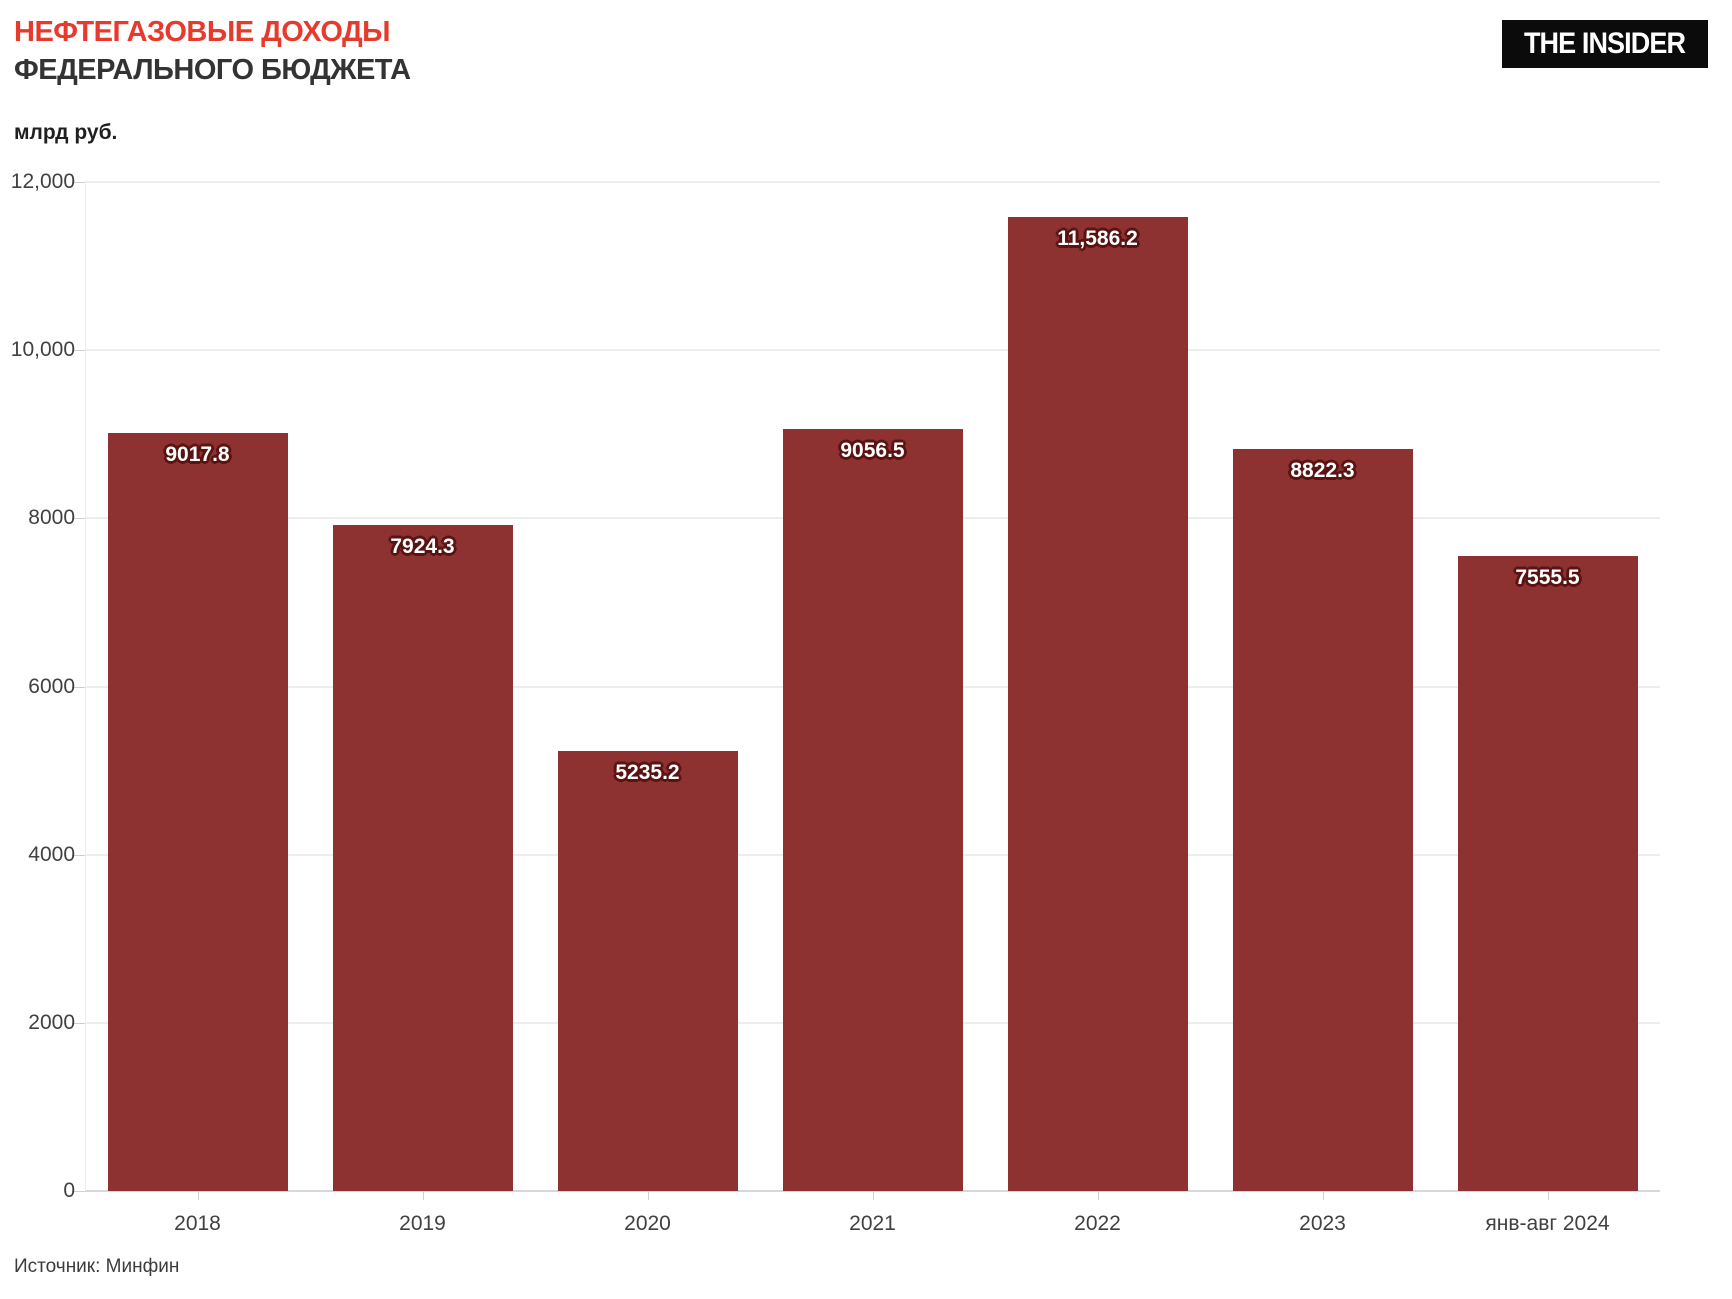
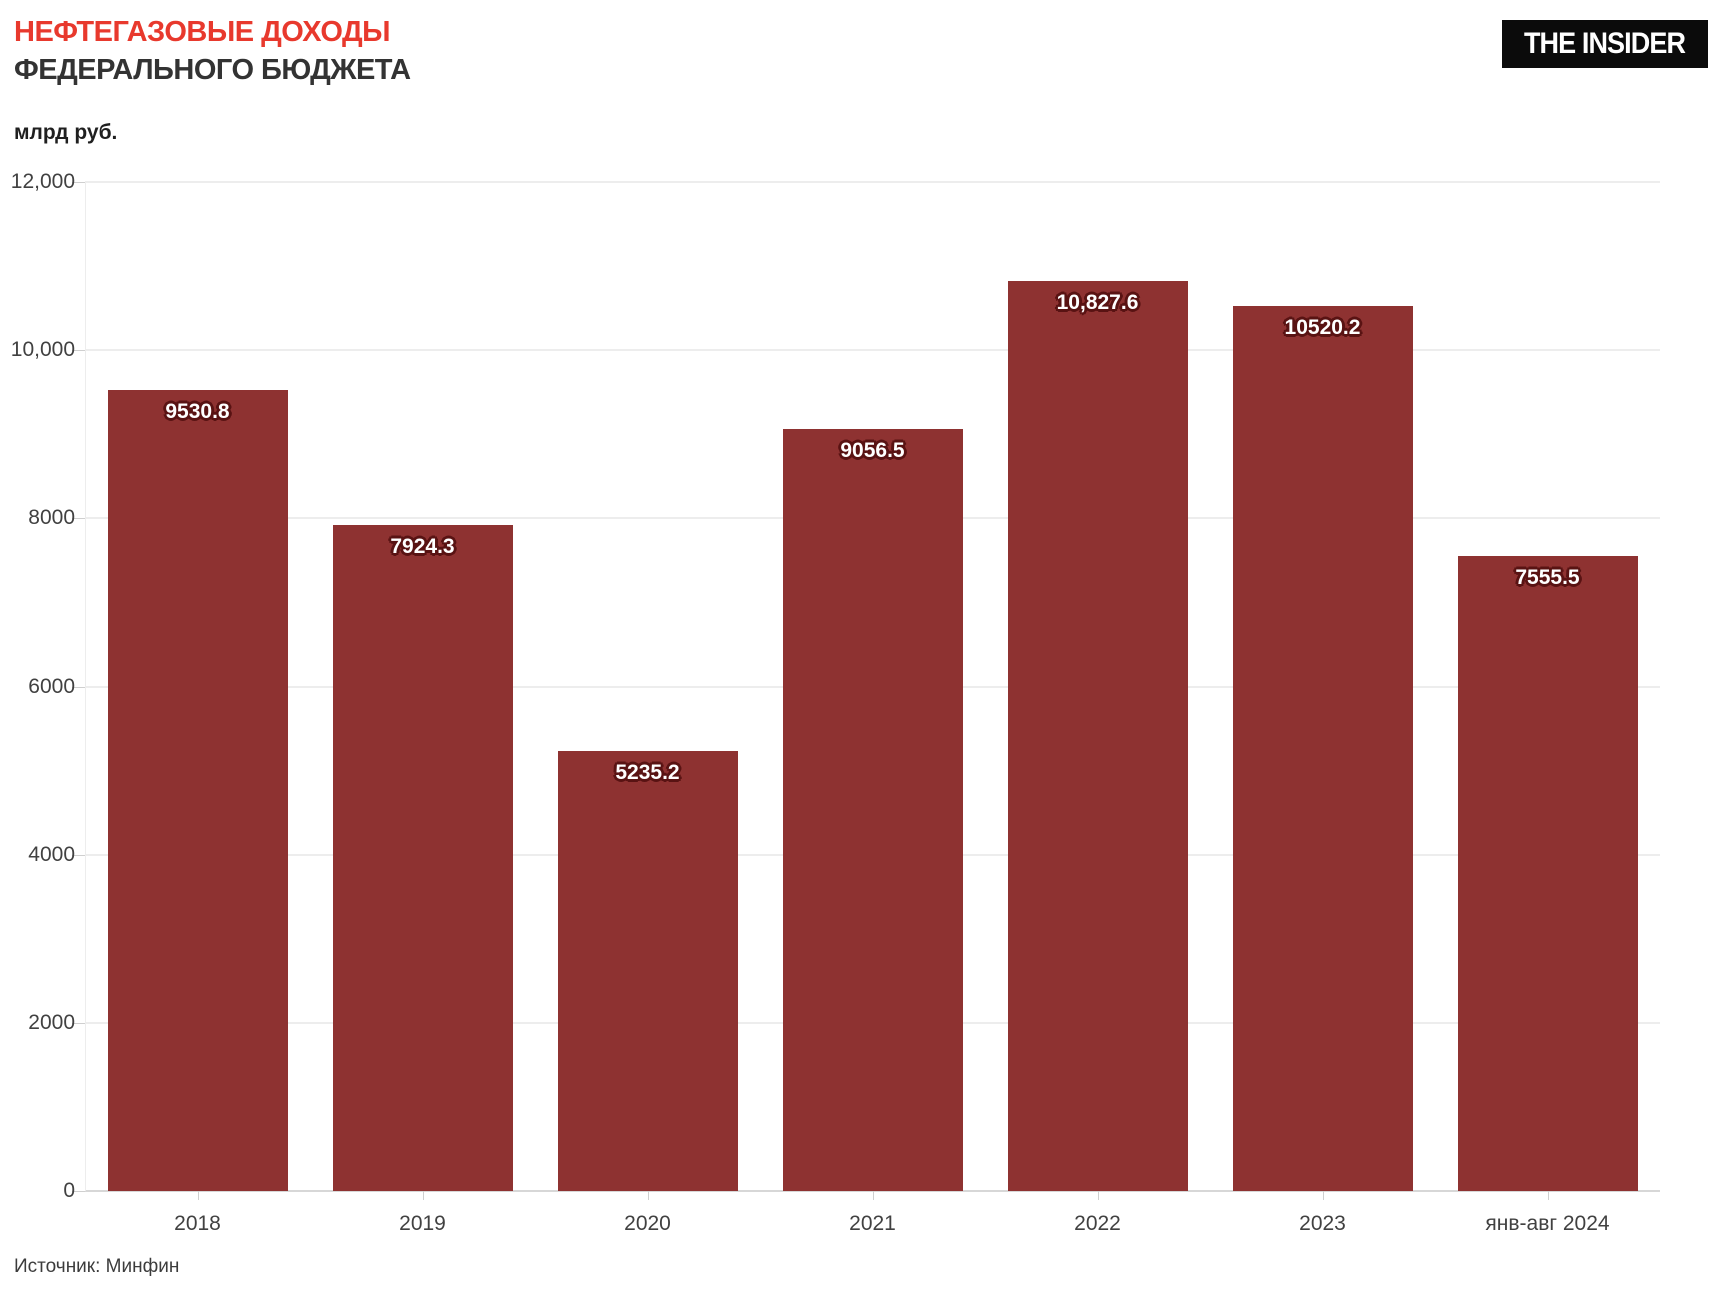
2018: 9017.8 -> 9530.8
2022: 11,586.2 -> 10,827.6
2023: 8822.3 -> 10520.2
